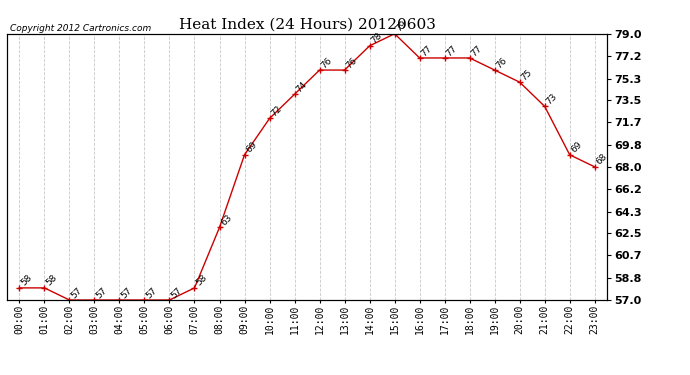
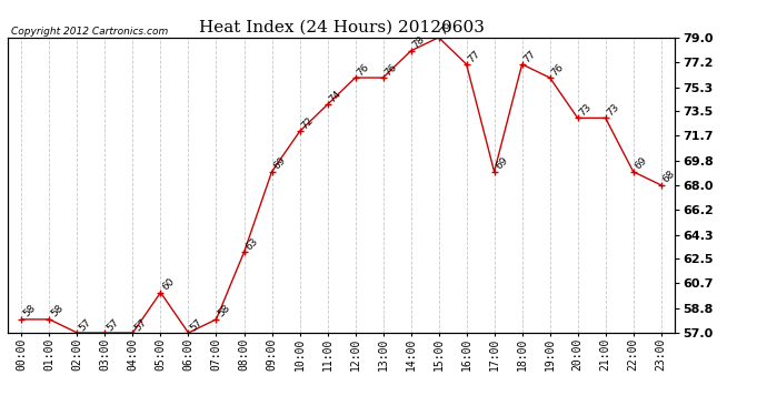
05:00: 57 -> 60
17:00: 77 -> 69
20:00: 75 -> 73
